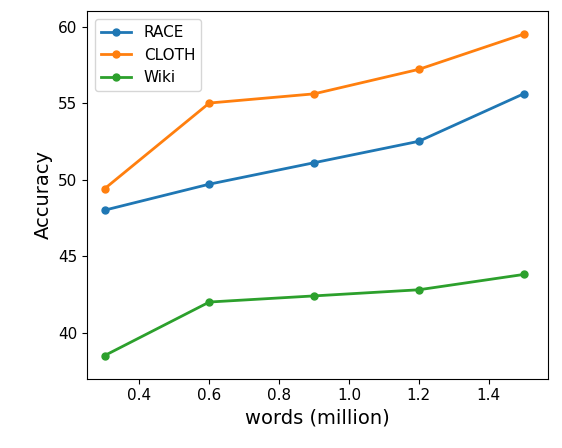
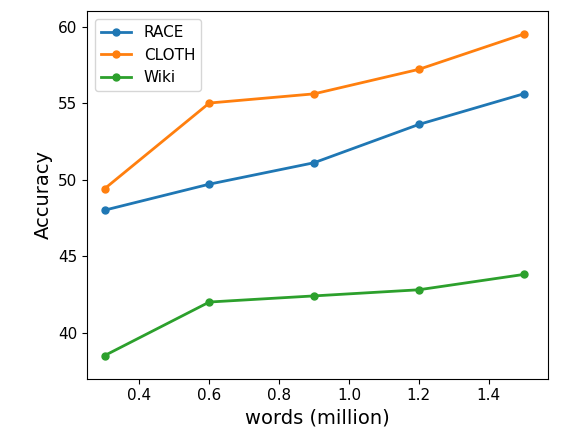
RACE/1.2: 52.5 -> 53.6
